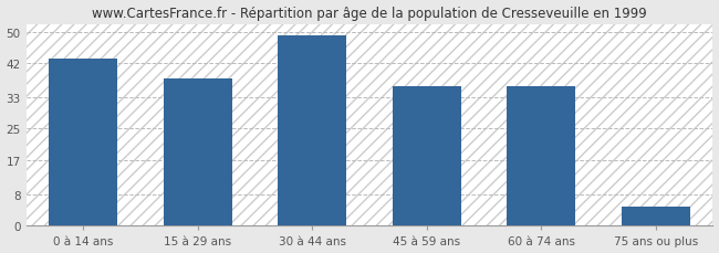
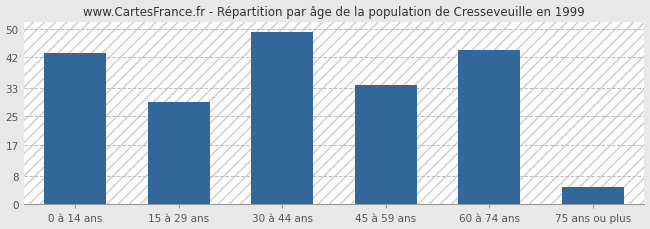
15 à 29 ans: 38 -> 29
45 à 59 ans: 36 -> 34
60 à 74 ans: 36 -> 44
